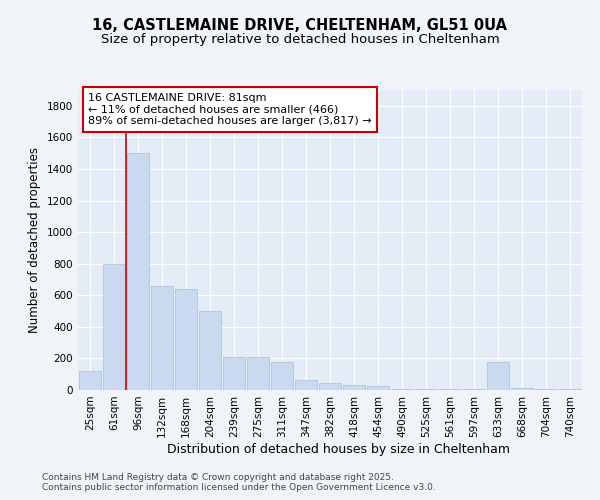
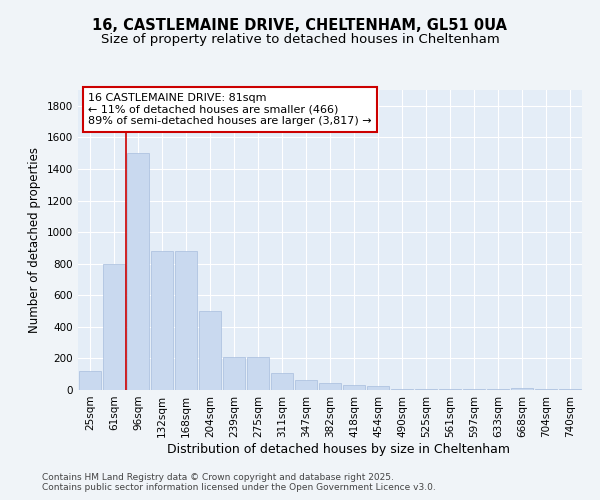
132sqm: 660 -> 880
168sqm: 640 -> 880
311sqm: 180 -> 100
633sqm: 180 -> 0
